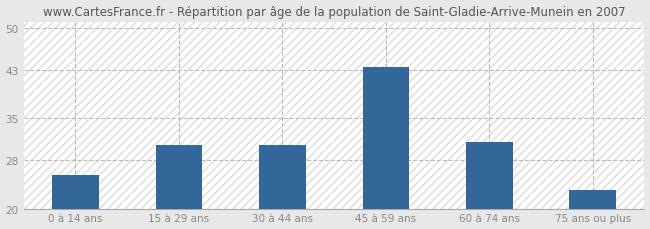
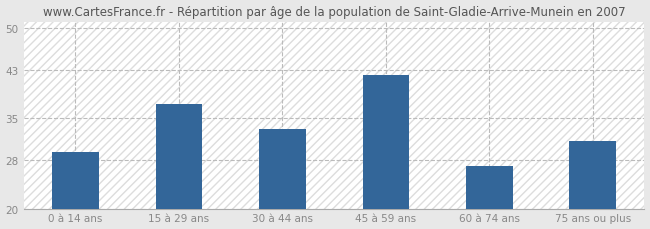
0 à 14 ans: 25.5 -> 29.4
15 à 29 ans: 30.5 -> 37.4
30 à 44 ans: 30.5 -> 33.2
45 à 59 ans: 43.5 -> 42.2
60 à 74 ans: 31.0 -> 27.0
75 ans ou plus: 23.0 -> 31.2
